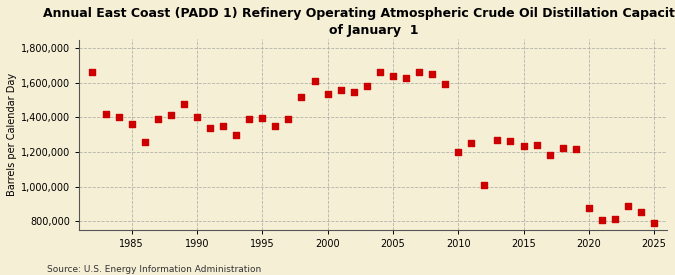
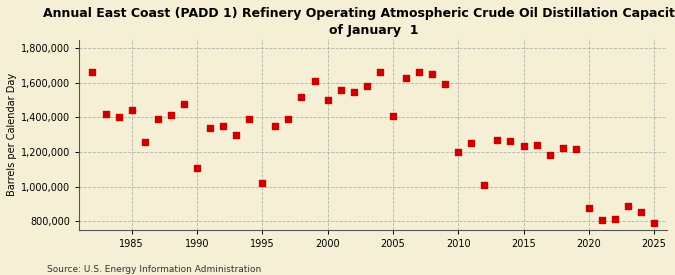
1985: 1,360,000 -> 1,440,000
1990: 1,400,000 -> 1,110,000
1995: 1,400,000 -> 1,020,000
2000: 1,540,000 -> 1,500,000
2005: 1,640,000 -> 1,410,000
